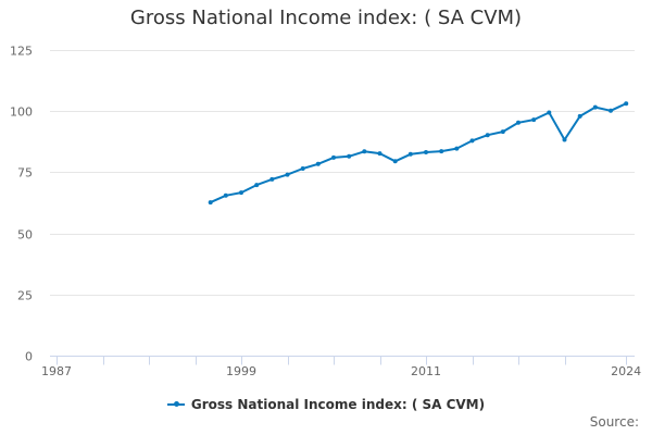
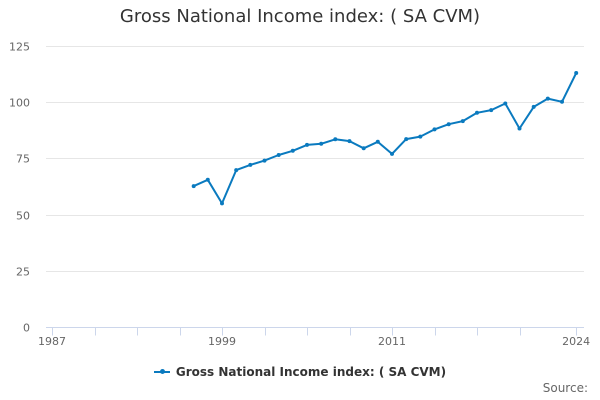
1999: 67 -> 55
2011: 83 -> 77
2024: 103 -> 113
